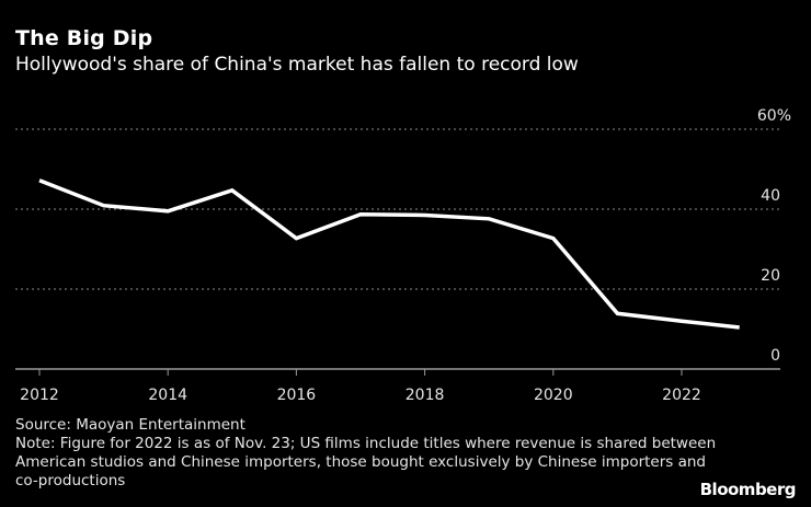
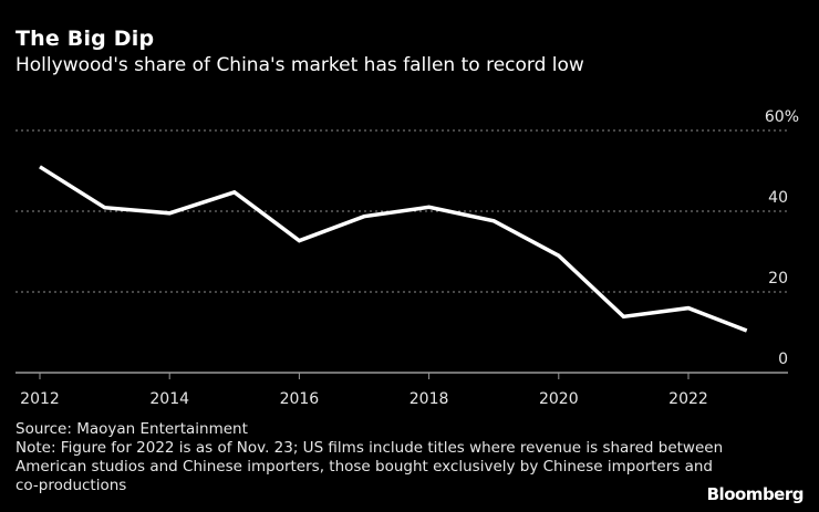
2012: 47 -> 51
2018: 38 -> 41
2020: 33 -> 29
2022: 12 -> 16
